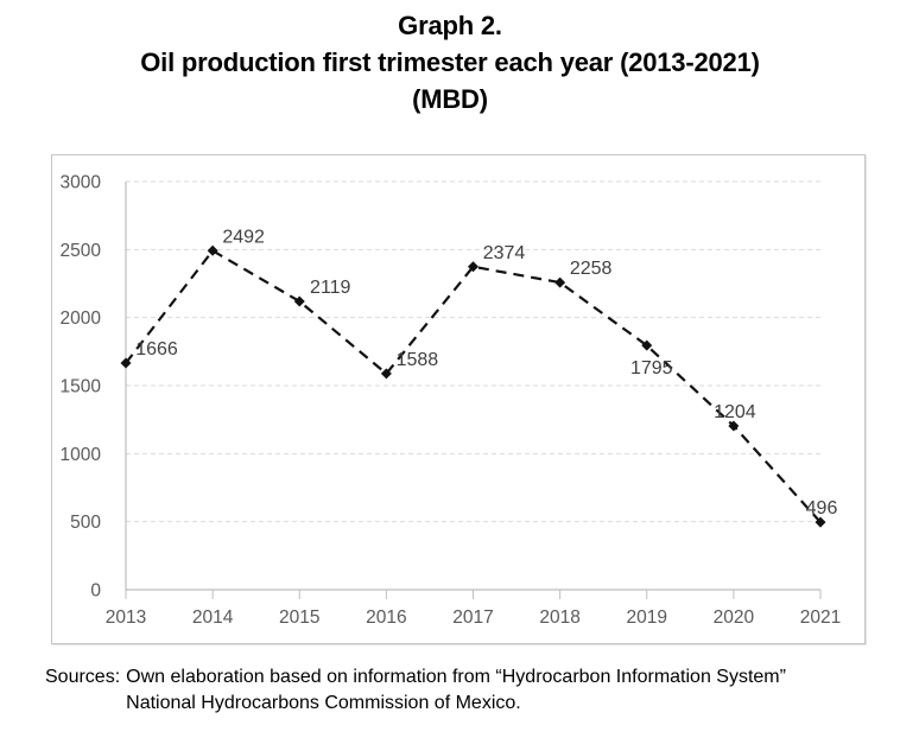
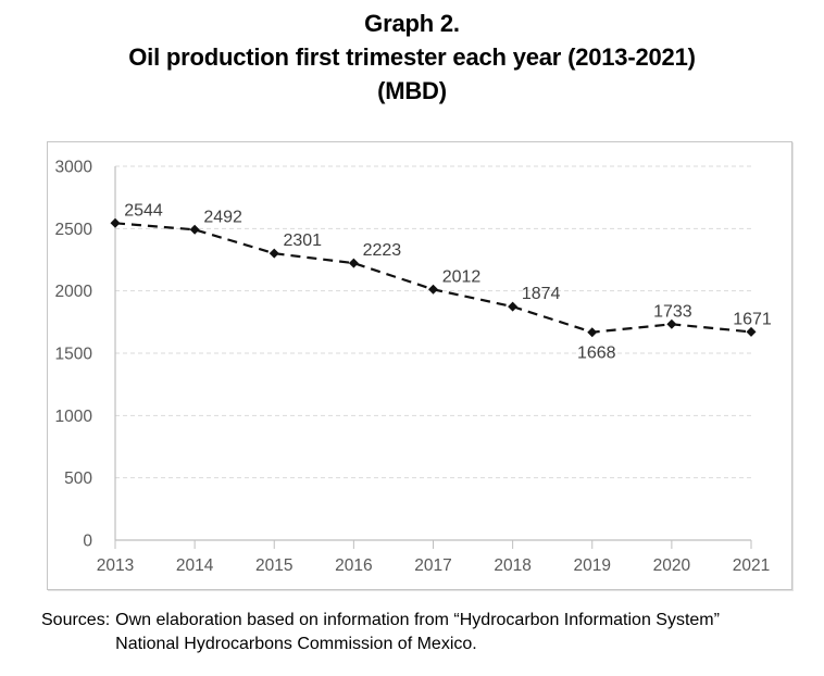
2013: 1666 -> 2544
2015: 2119 -> 2301
2016: 1588 -> 2223
2017: 2374 -> 2012
2018: 2258 -> 1874
2019: 1795 -> 1668
2020: 1204 -> 1733
2021: 496 -> 1671
